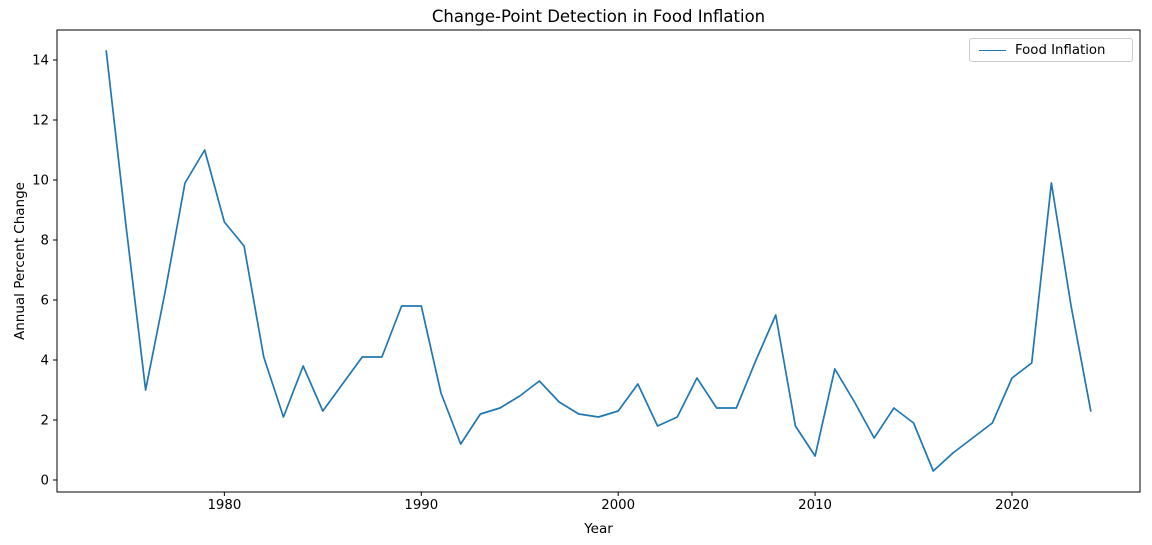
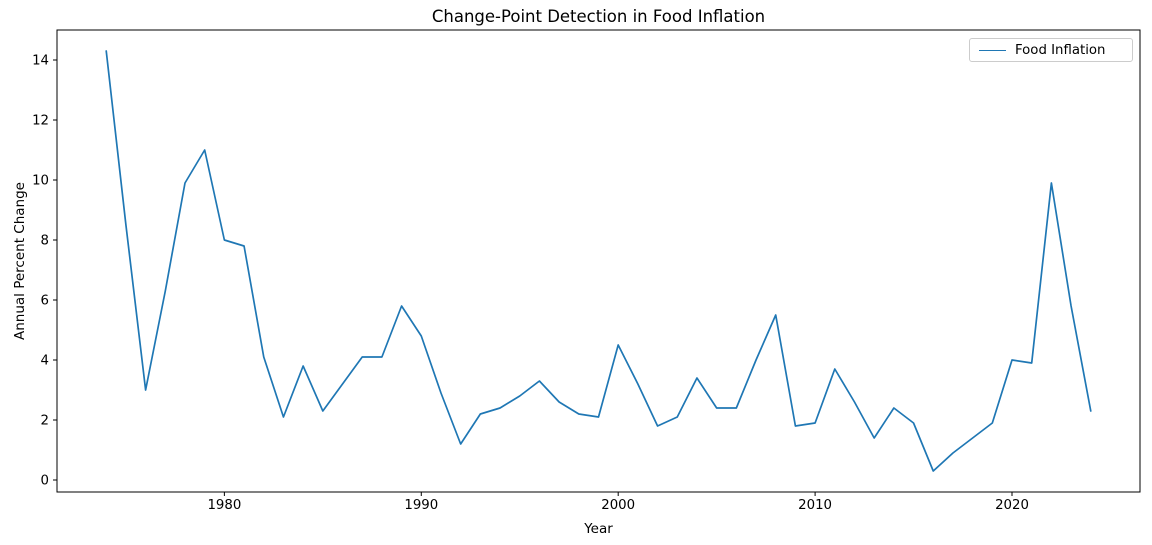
1980: 8.6 -> 8.0
1990: 5.8 -> 4.8
2000: 2.3 -> 4.5
2010: 0.8 -> 1.9
2020: 3.4 -> 4.0
